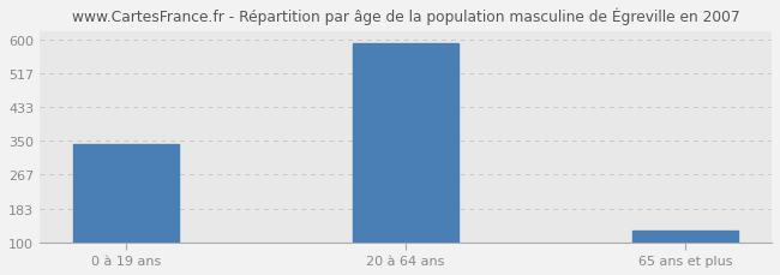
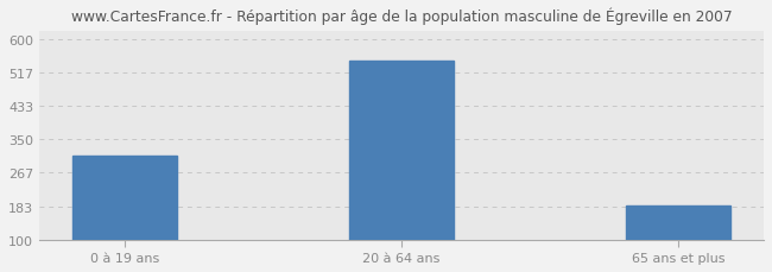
0 à 19 ans: 340 -> 310
20 à 64 ans: 590 -> 545
65 ans et plus: 128 -> 185
